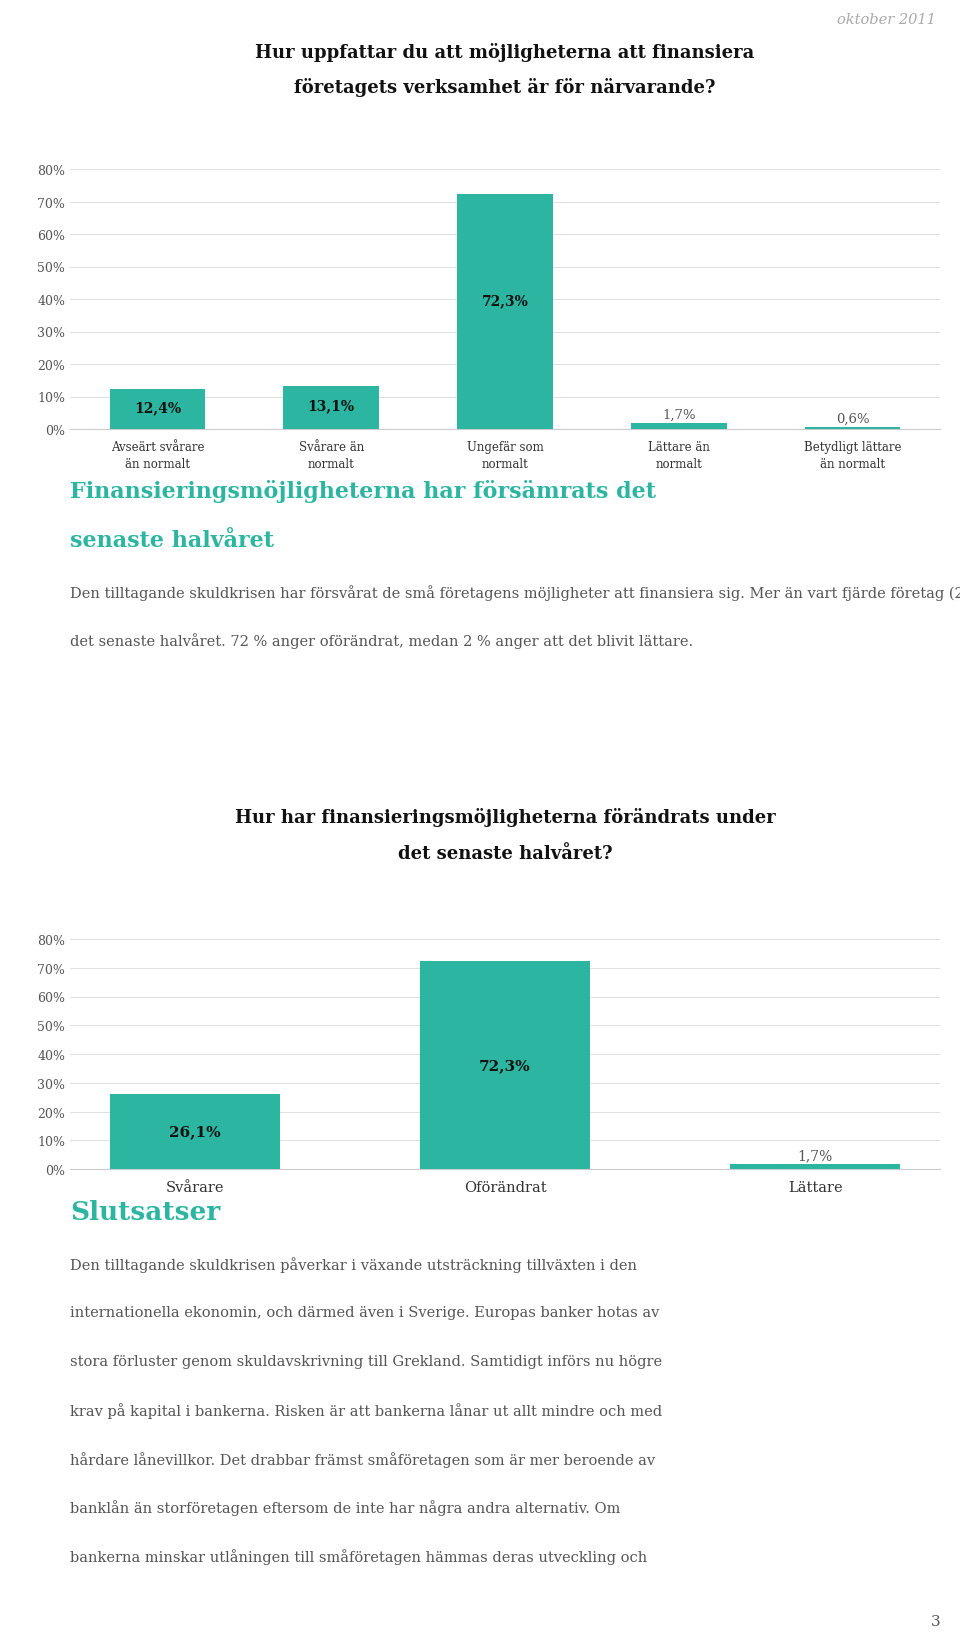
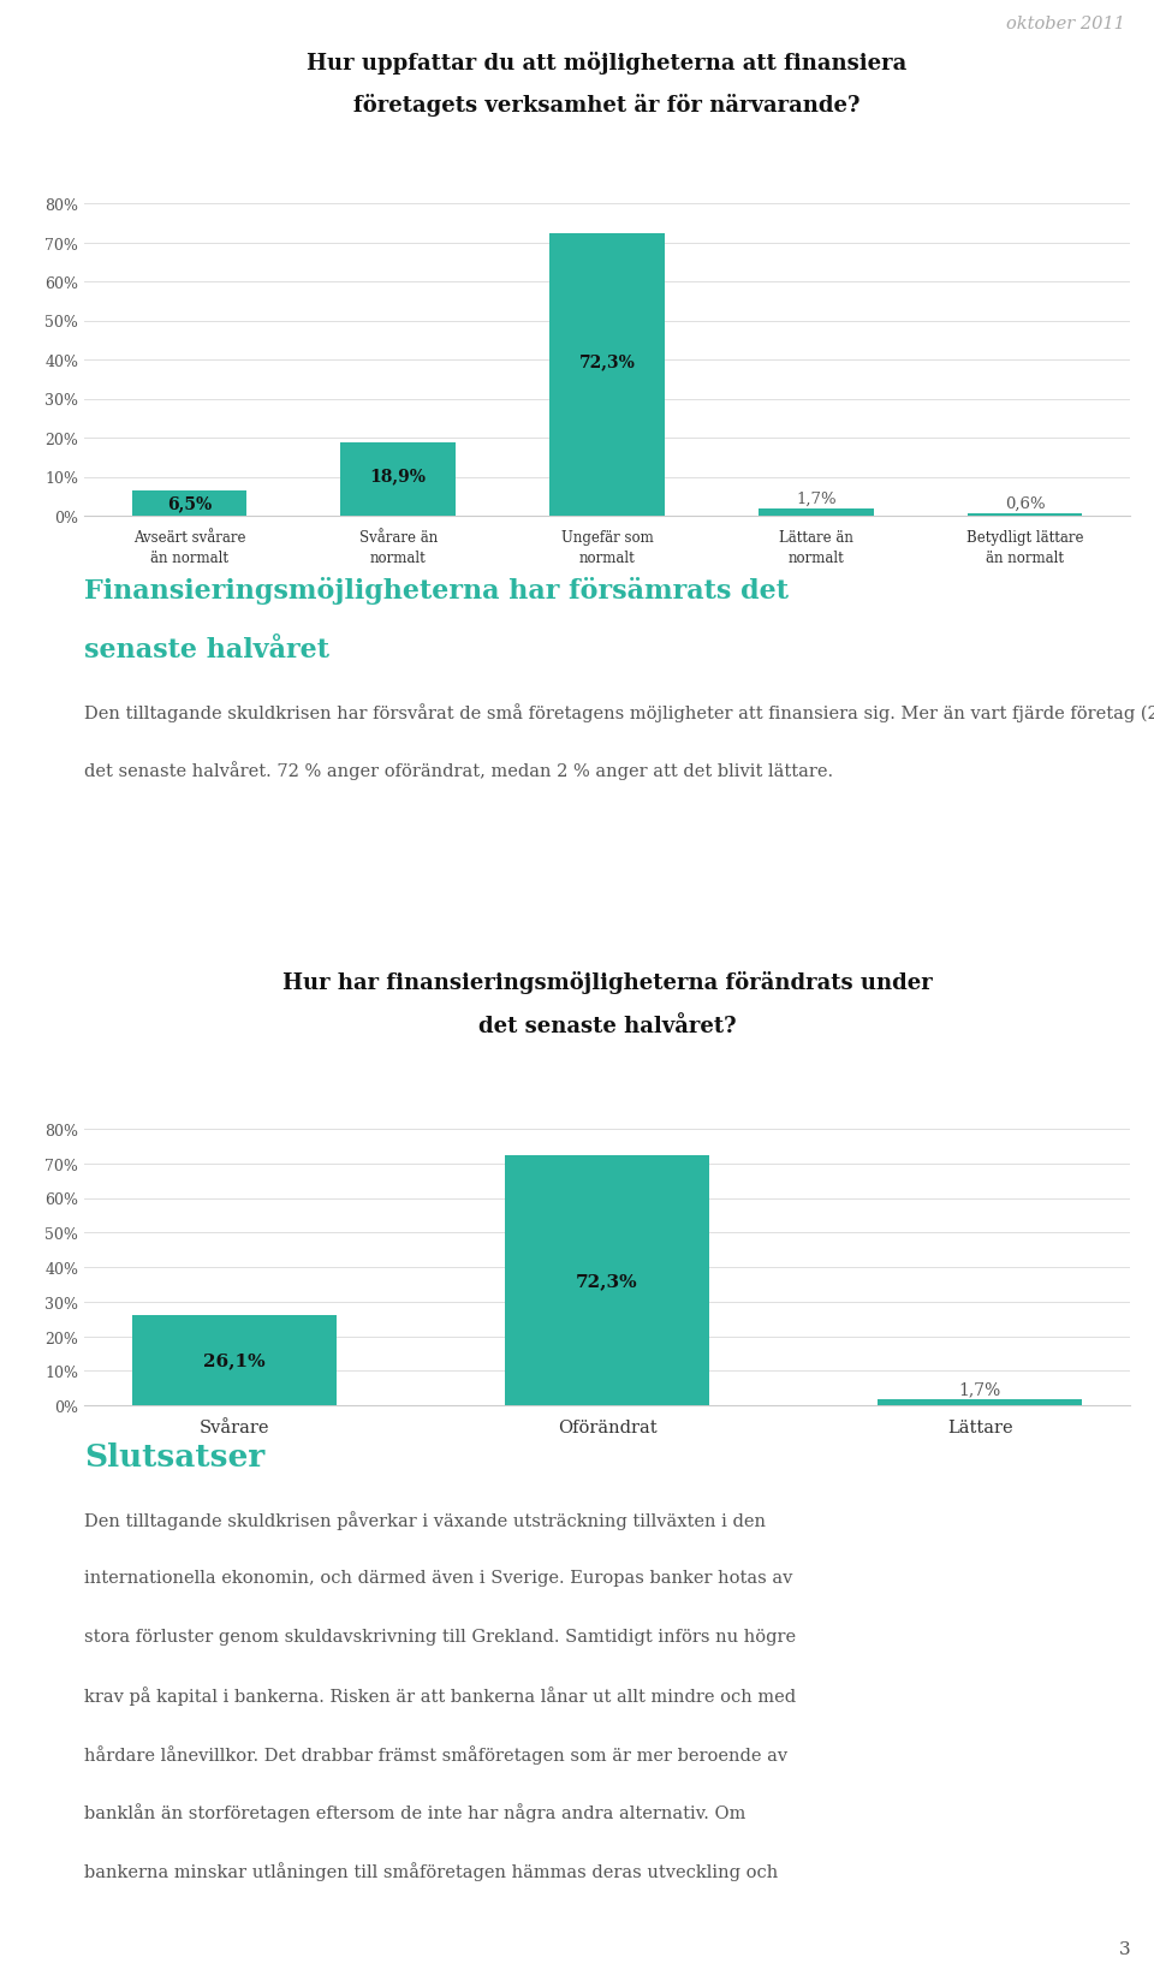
Avseärt svårare än normalt: 12,4% -> 6,5%
Svårare än normalt: 13,1% -> 18,9%
